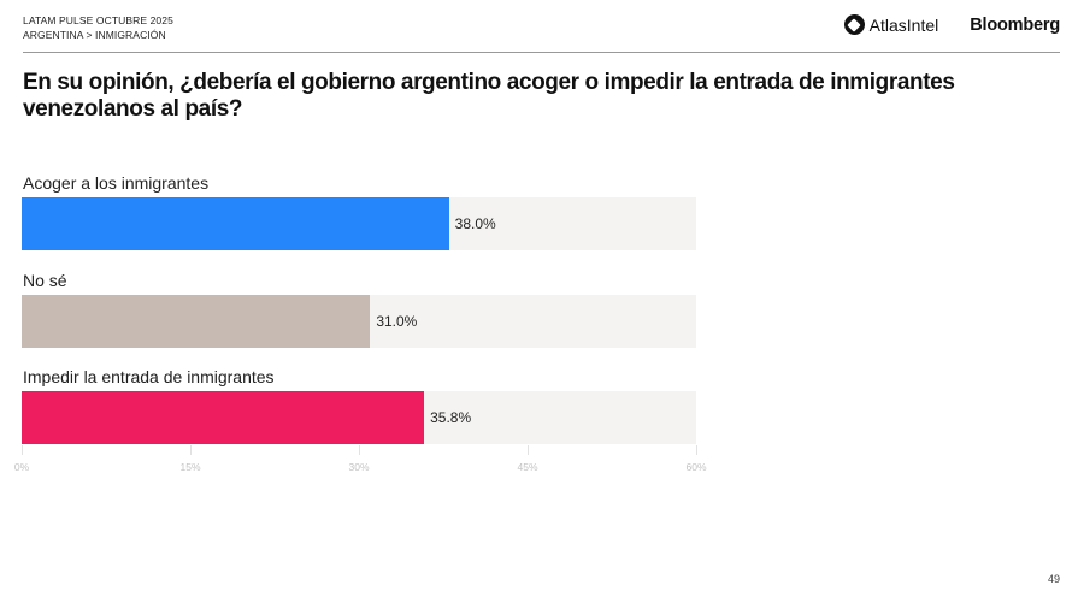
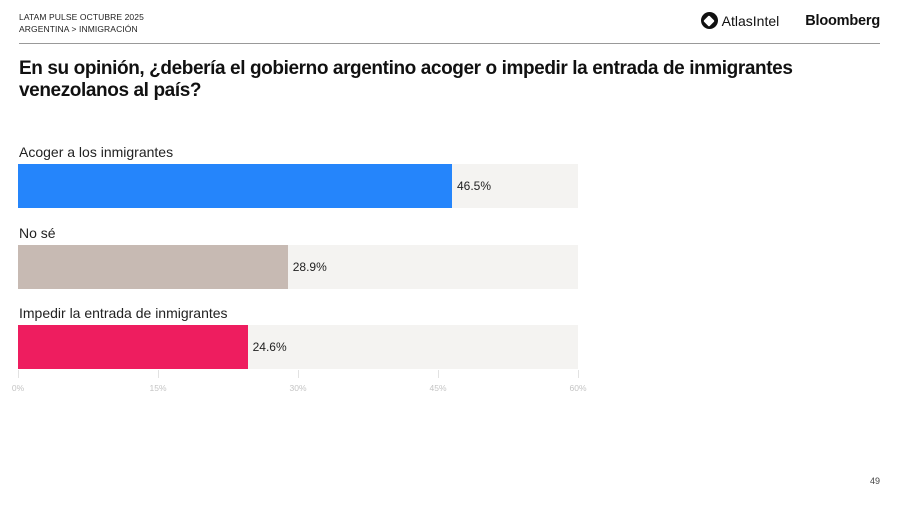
Acoger a los inmigrantes: 38.0% -> 46.5%
No sé: 31.0% -> 28.9%
Impedir la entrada de inmigrantes: 35.8% -> 24.6%
